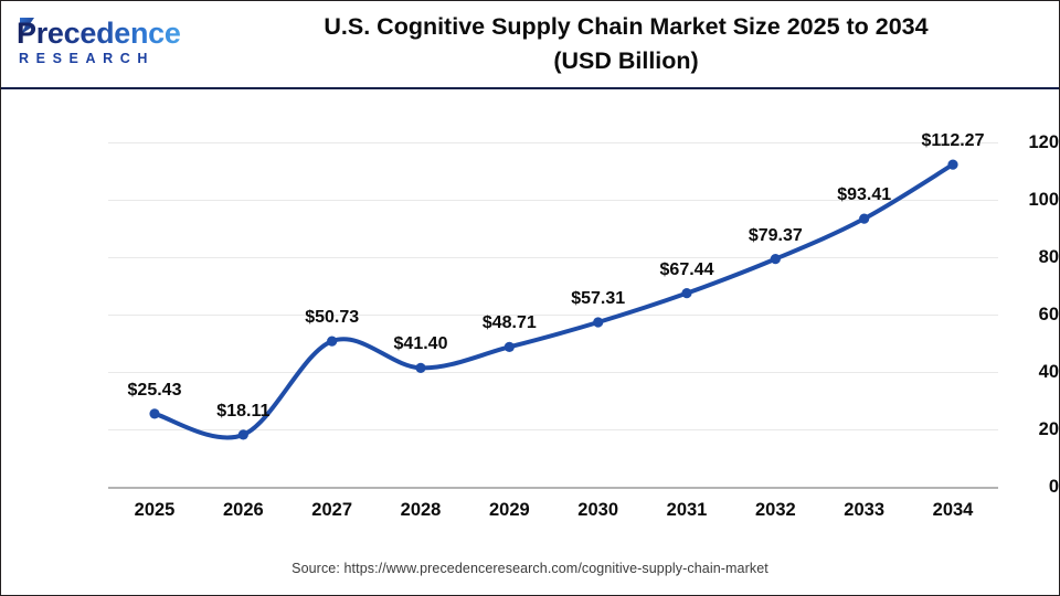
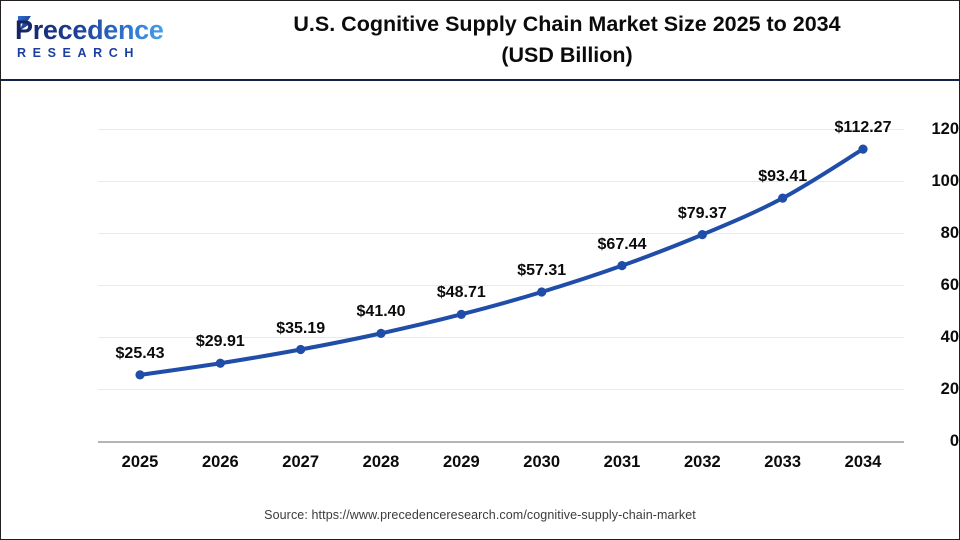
2026: $18.11 -> $29.91
2027: $50.73 -> $35.19
